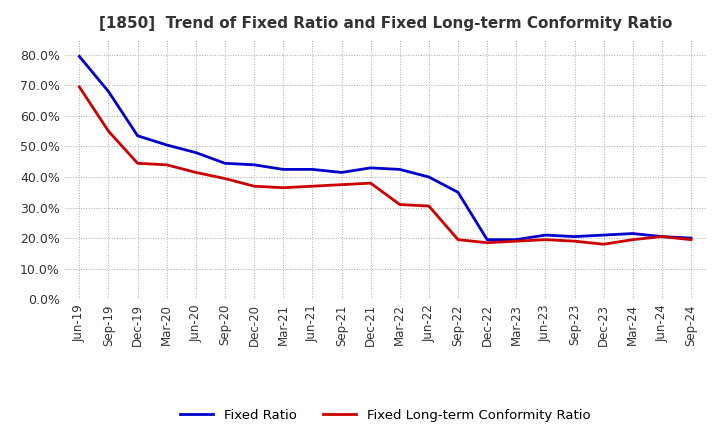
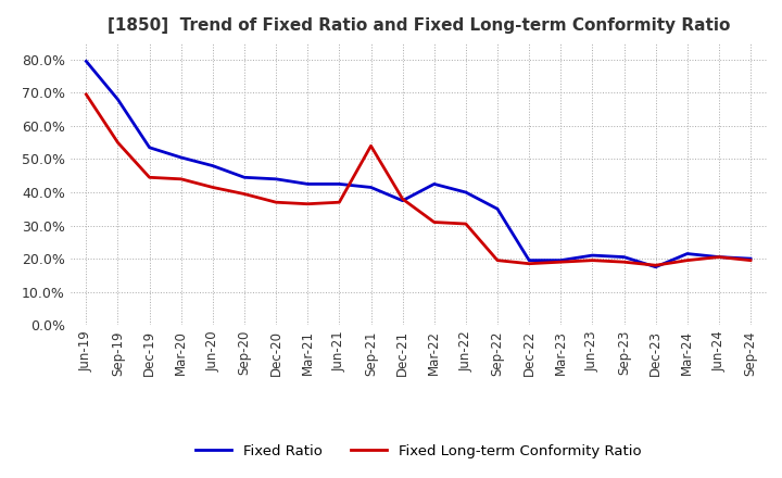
Fixed Long-term Conformity Ratio/Sep-21: 37.5% -> 54.0%
Fixed Ratio/Dec-21: 43.0% -> 37.5%
Fixed Ratio/Dec-23: 21.0% -> 17.5%
